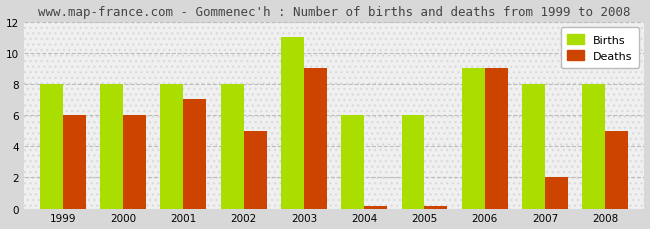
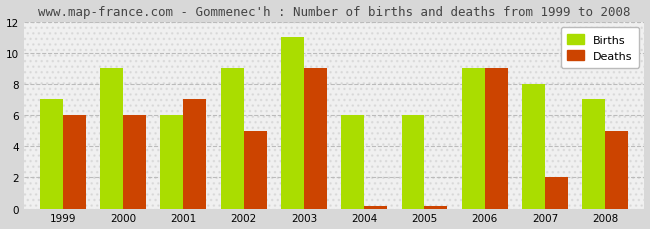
Births/1999: 8 -> 7
Births/2000: 8 -> 9
Births/2001: 8 -> 6
Births/2002: 8 -> 9
Births/2008: 8 -> 7
